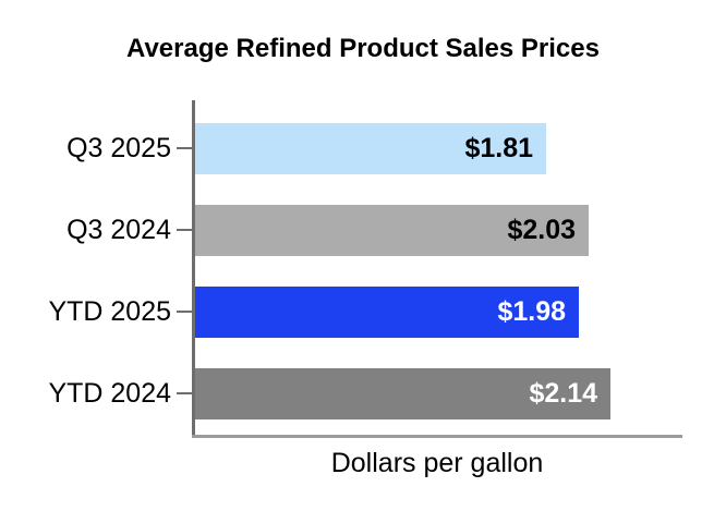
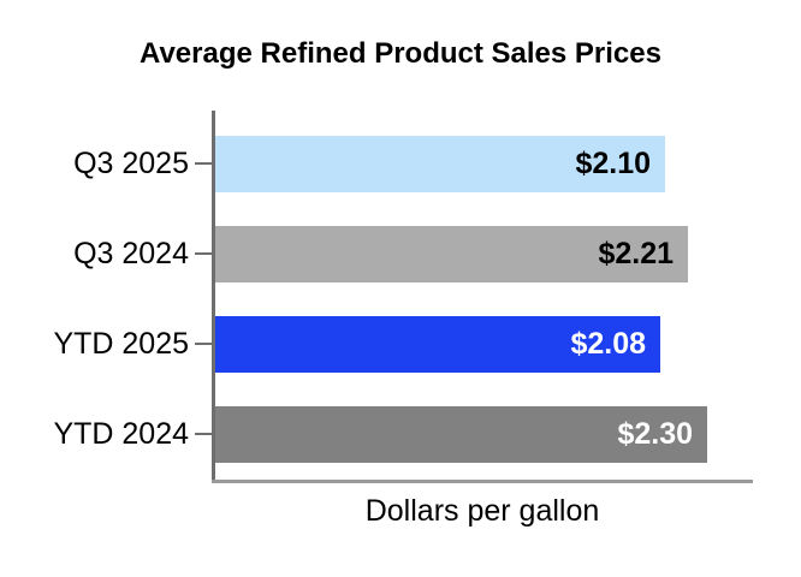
Q3 2025: $1.81 -> $2.10
Q3 2024: $2.03 -> $2.21
YTD 2025: $1.98 -> $2.08
YTD 2024: $2.14 -> $2.30
